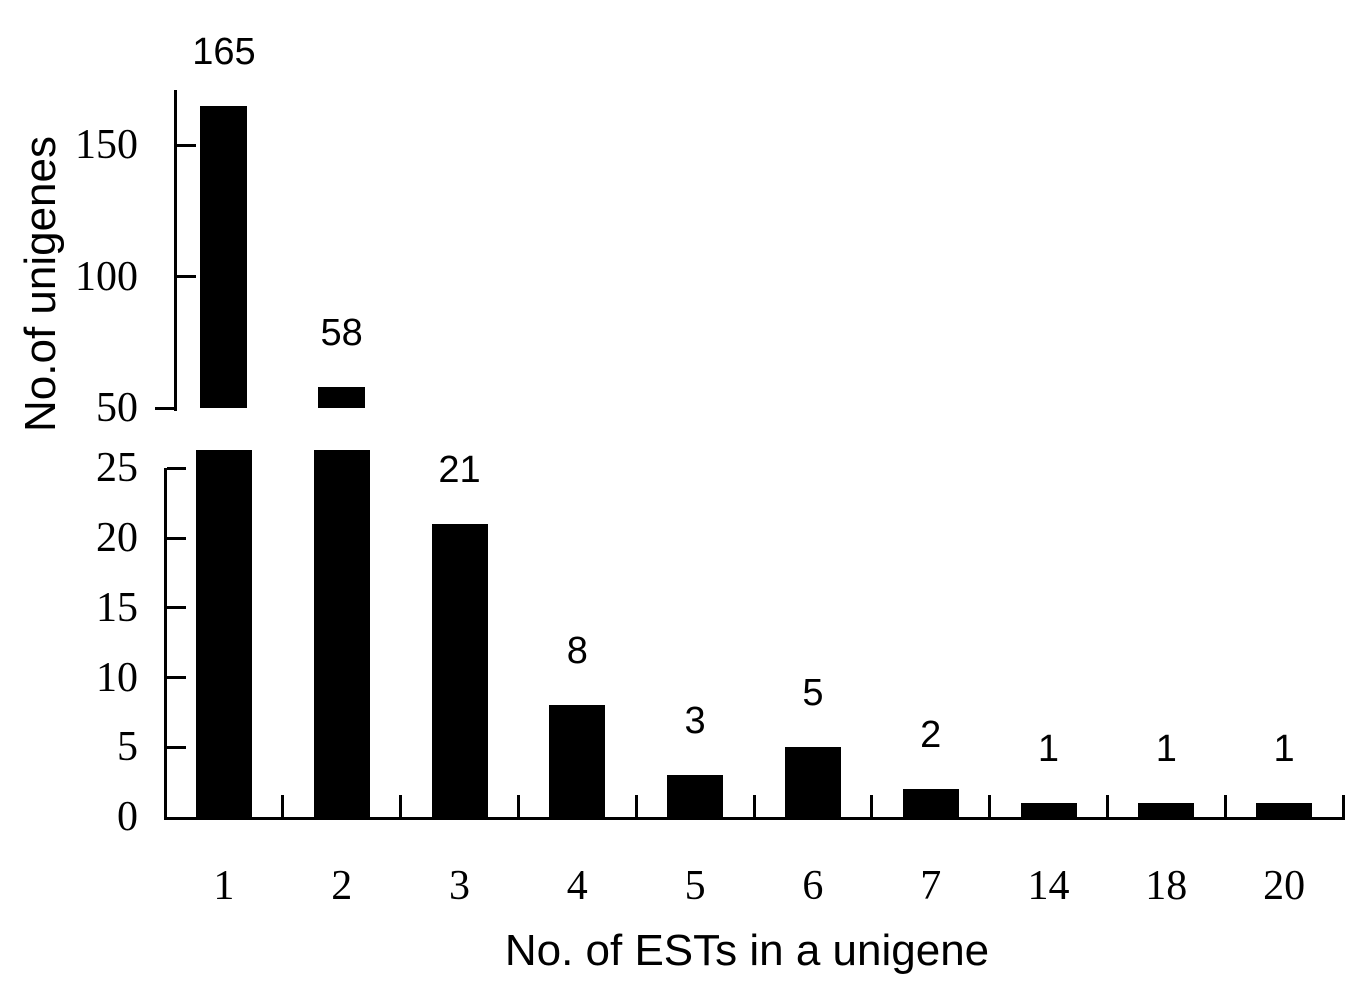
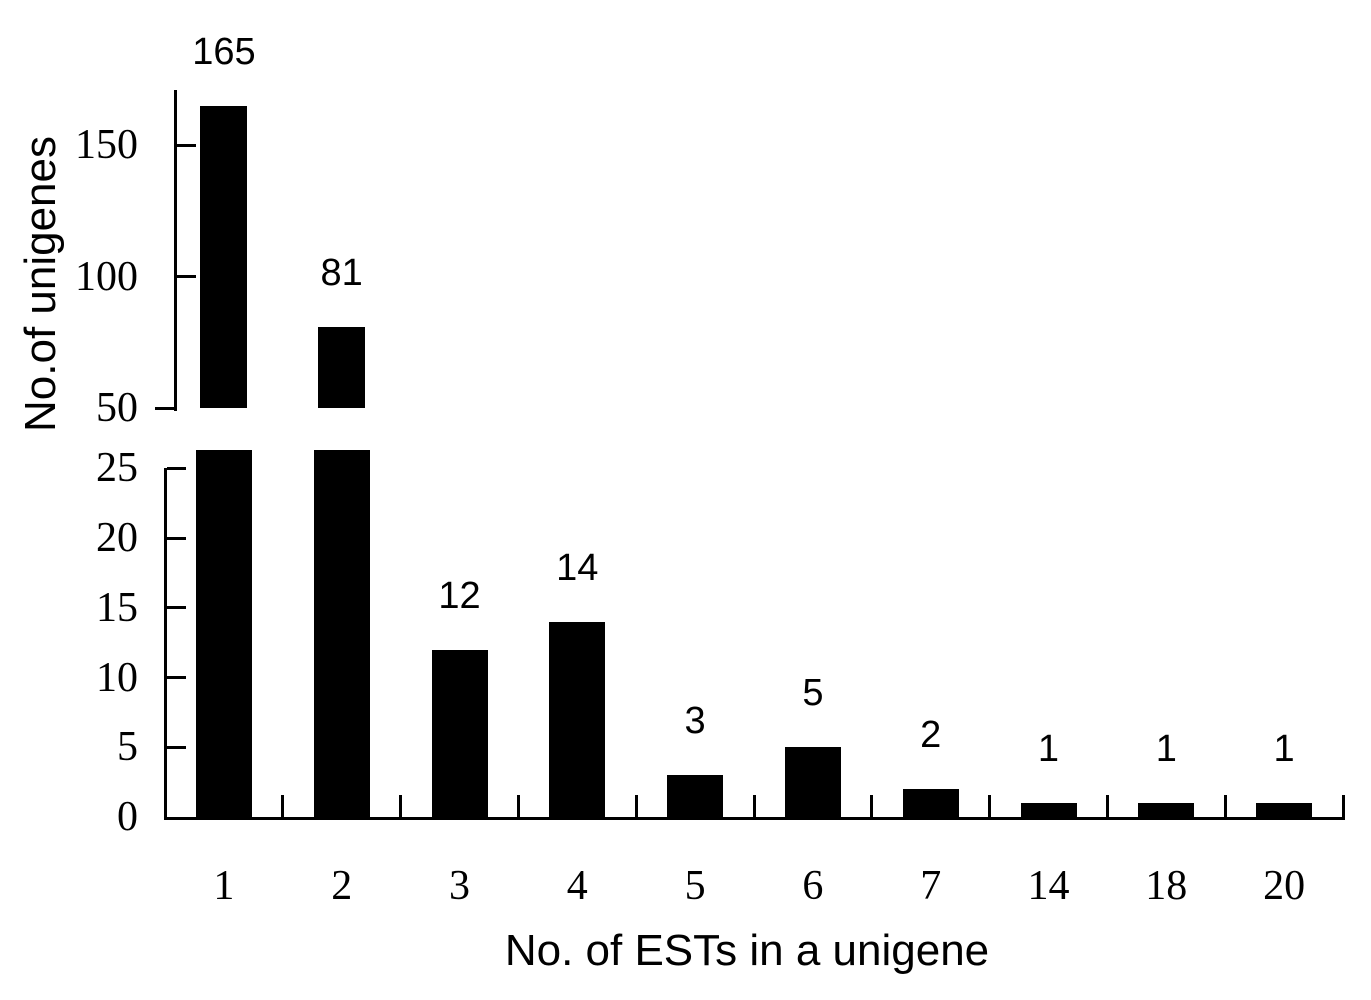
2: 58 -> 81
3: 21 -> 12
4: 8 -> 14
